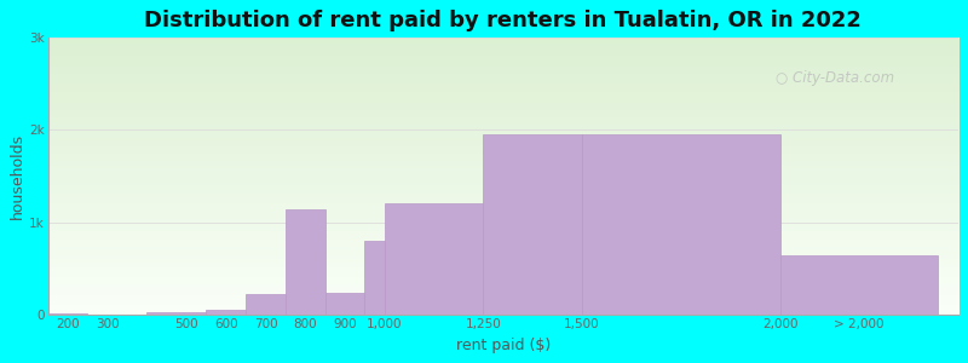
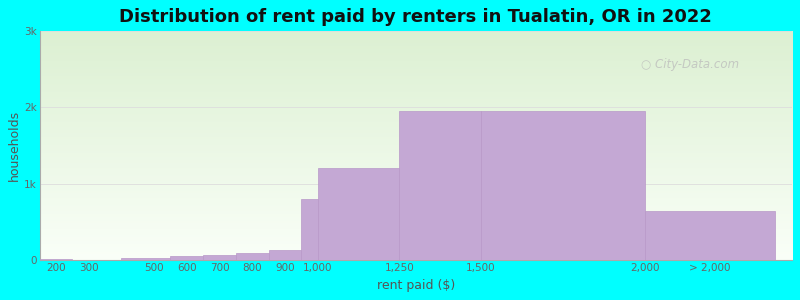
700: 0.22k -> 0.08k
800: 1.14k -> 0.10k
900: 0.24k -> 0.14k
